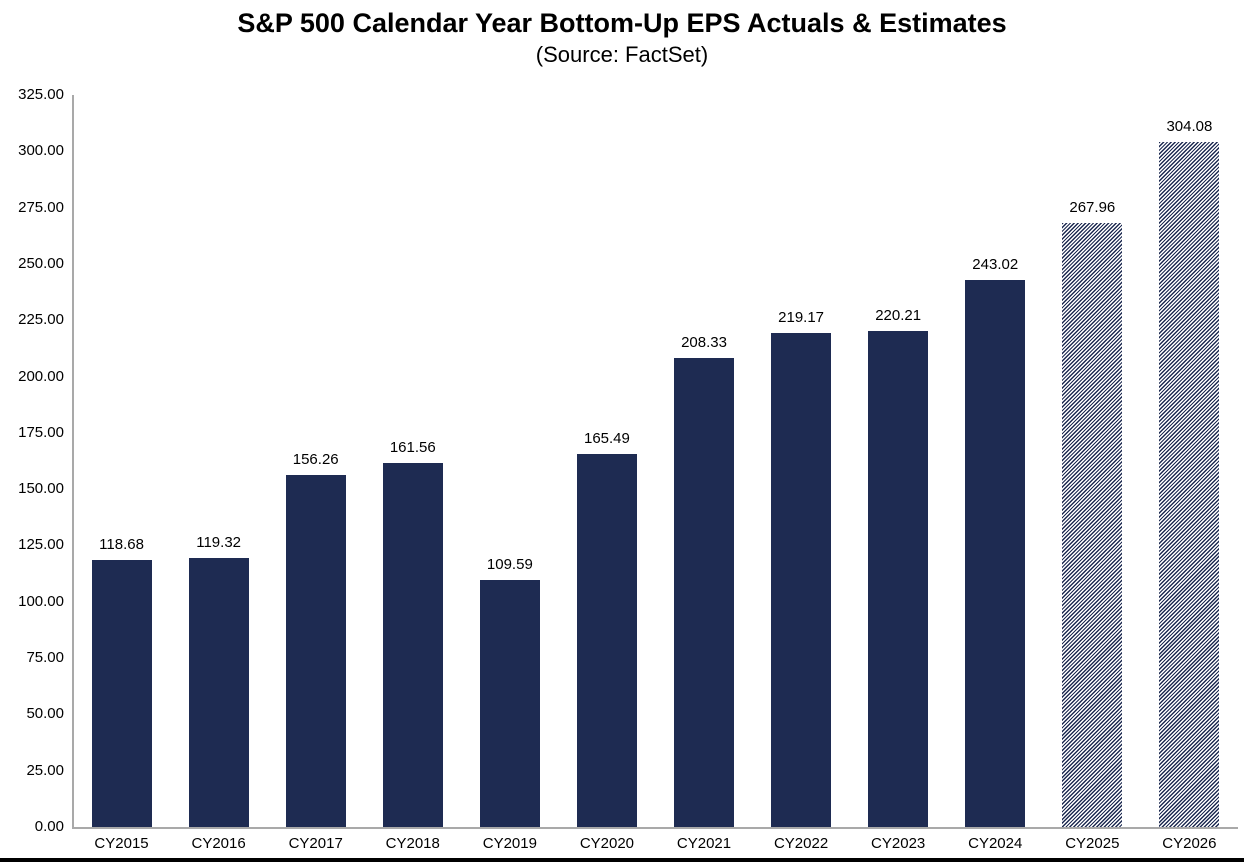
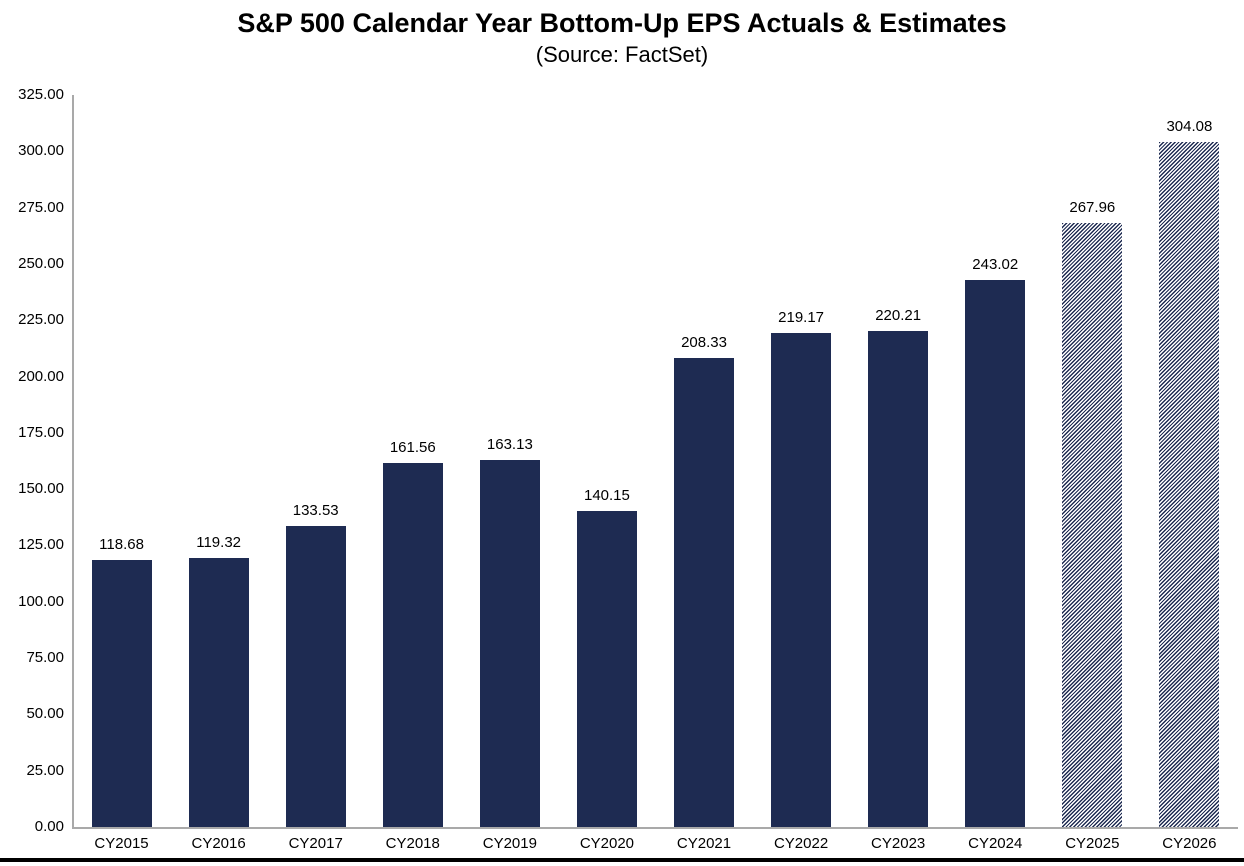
CY2017: 156.26 -> 133.53
CY2019: 109.59 -> 163.13
CY2020: 165.49 -> 140.15
